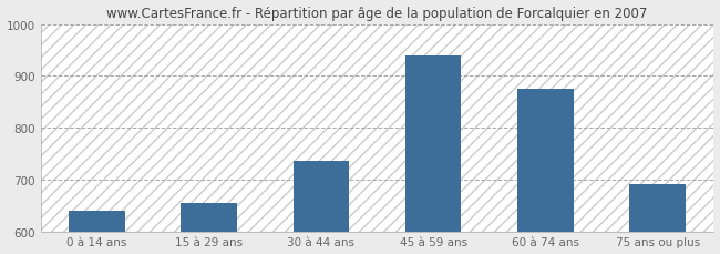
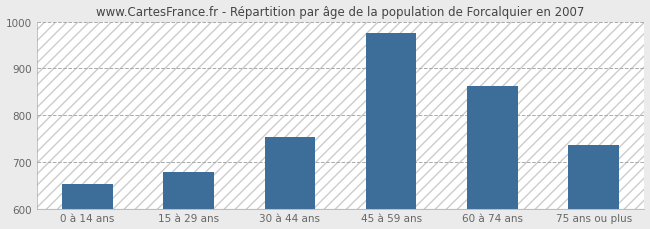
0 à 14 ans: 640 -> 653
15 à 29 ans: 655 -> 678
30 à 44 ans: 735 -> 752
45 à 59 ans: 940 -> 975
60 à 74 ans: 875 -> 862
75 ans ou plus: 690 -> 736
